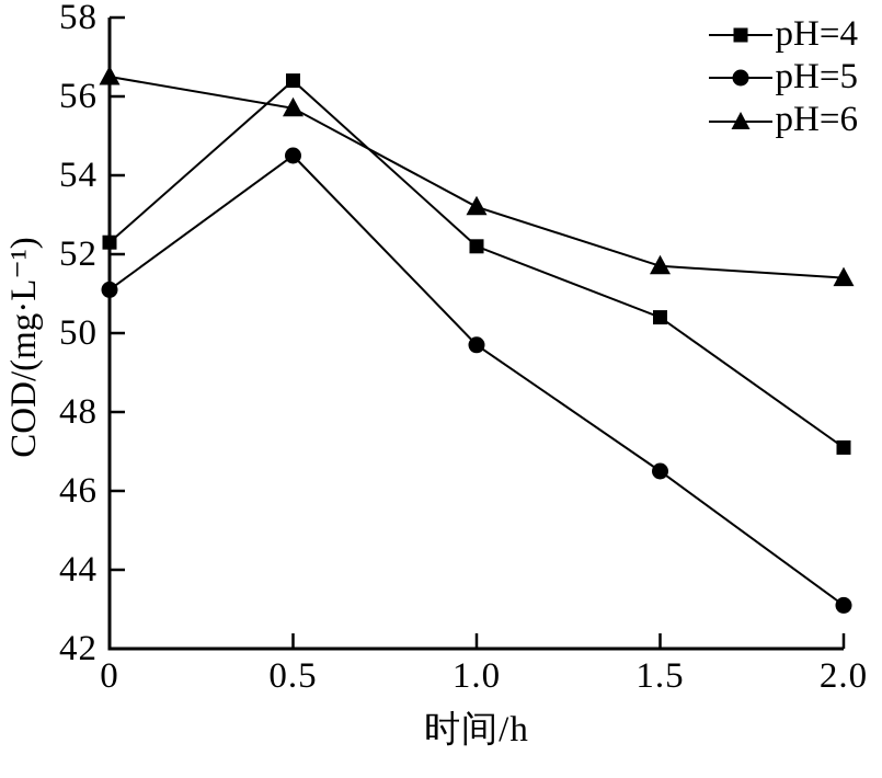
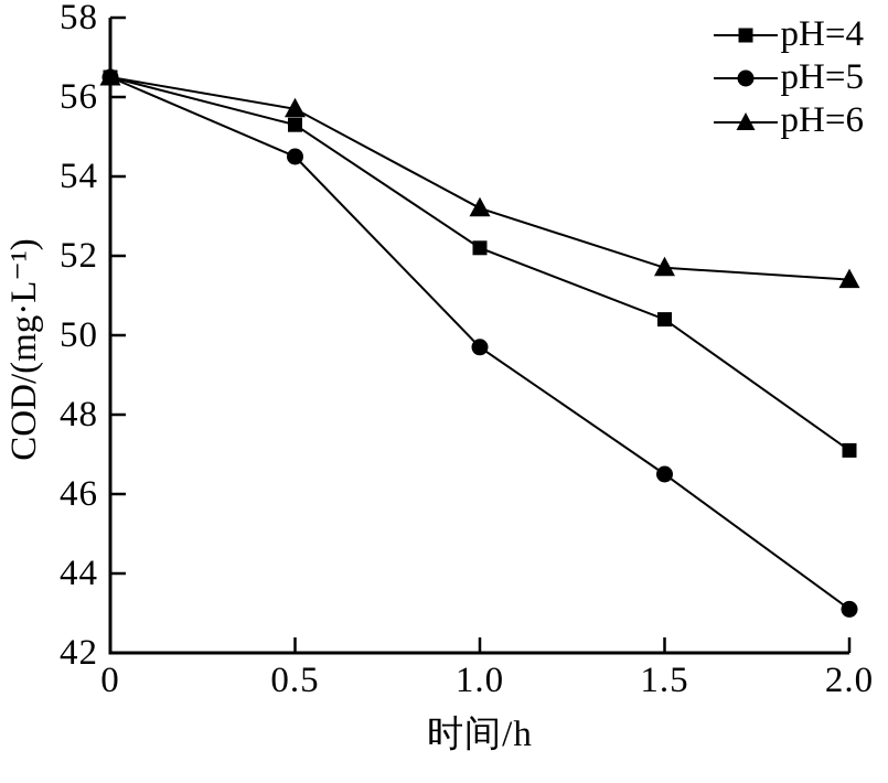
pH=4/0: 52.3 -> 56.5
pH=5/0: 51.1 -> 56.5
pH=4/0.5: 56.4 -> 55.3
